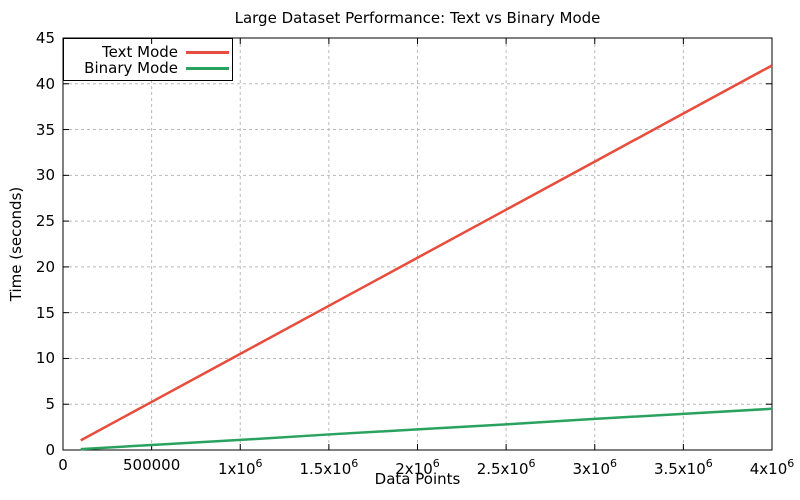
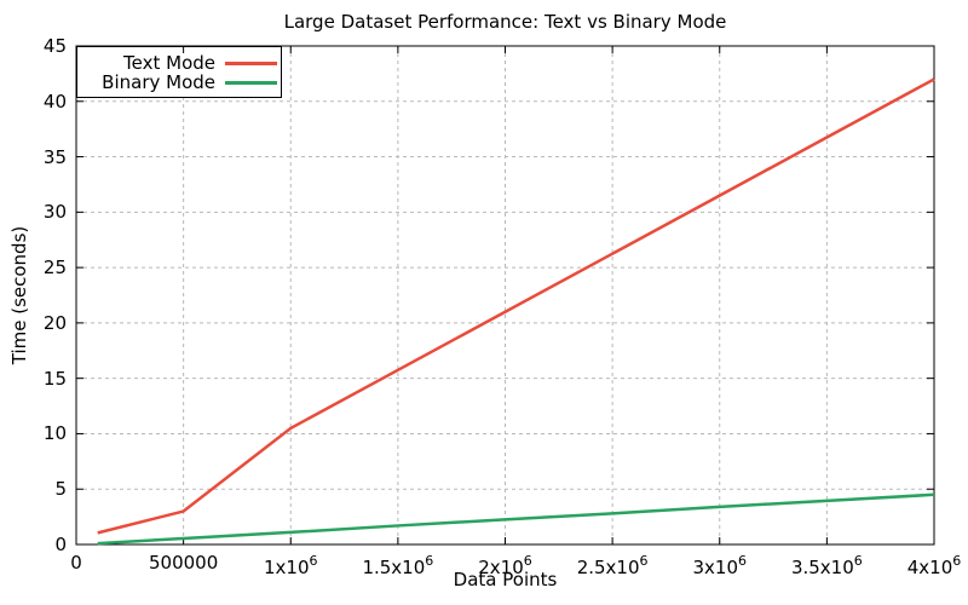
Text Mode/500000: 5 -> 3
